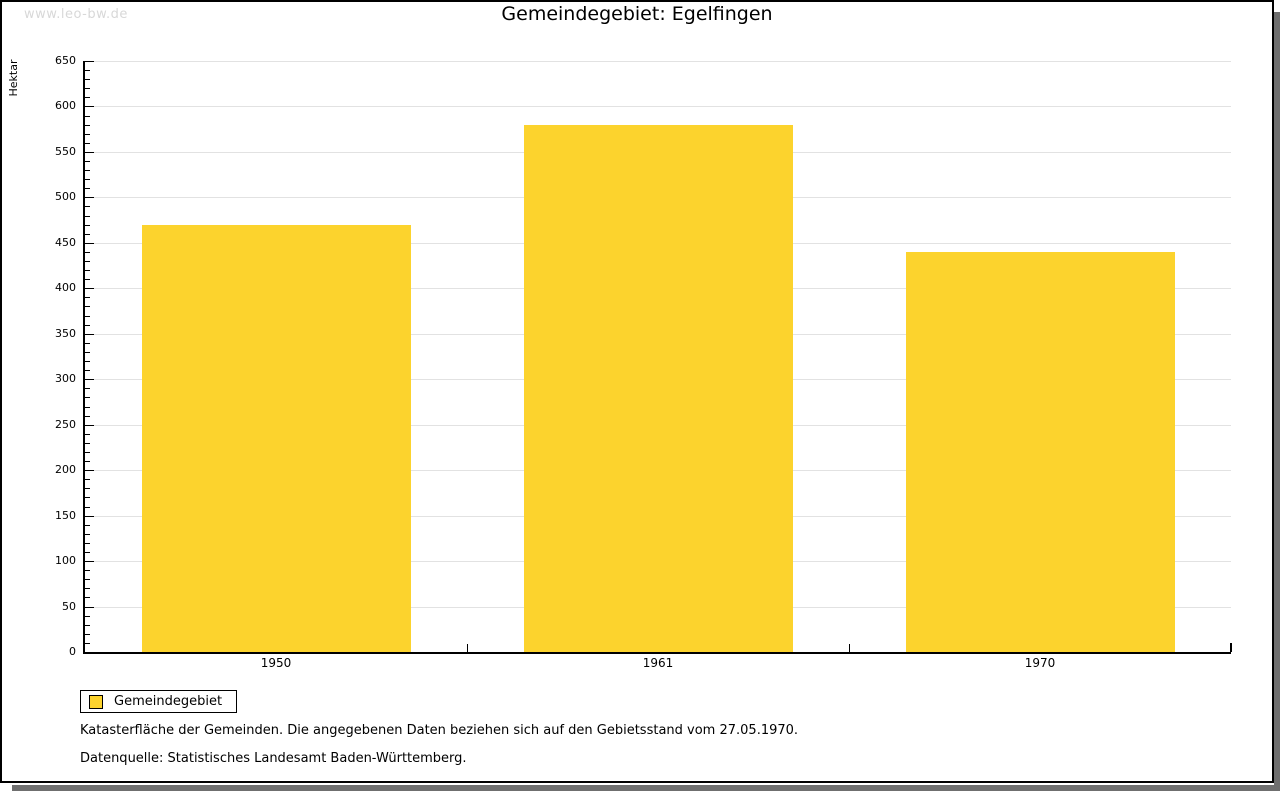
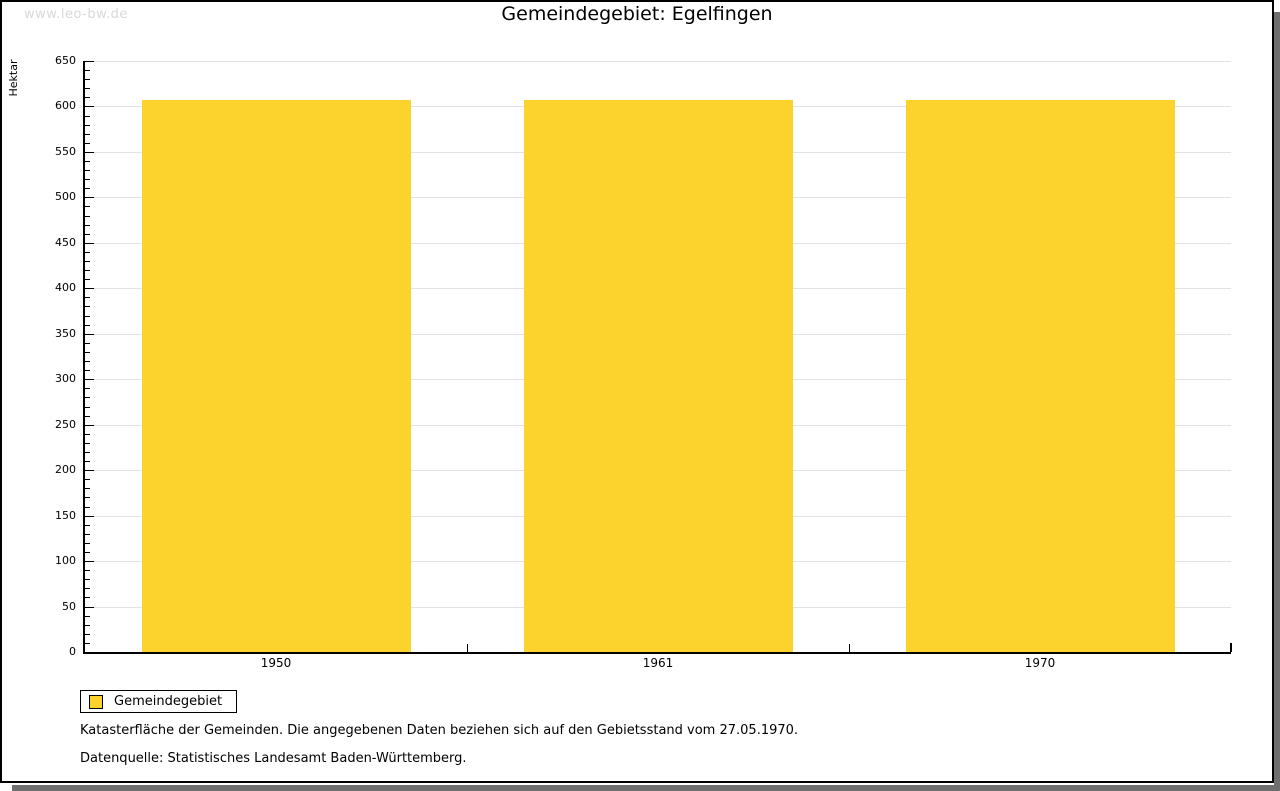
1950: 470 -> 610
1961: 580 -> 610
1970: 440 -> 610
